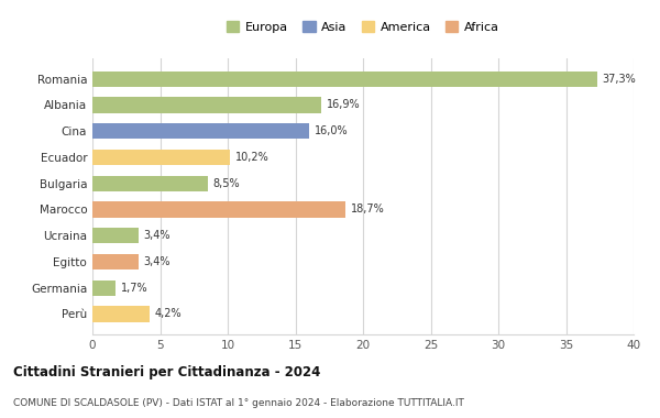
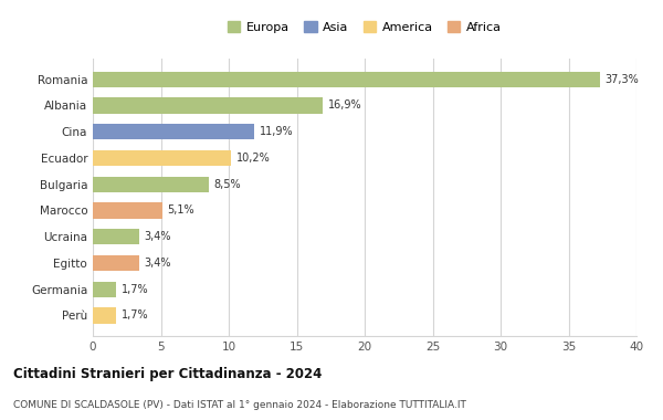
Cina: 16,0% -> 11,9%
Marocco: 18,7% -> 5,1%
Perù: 4,2% -> 1,7%
